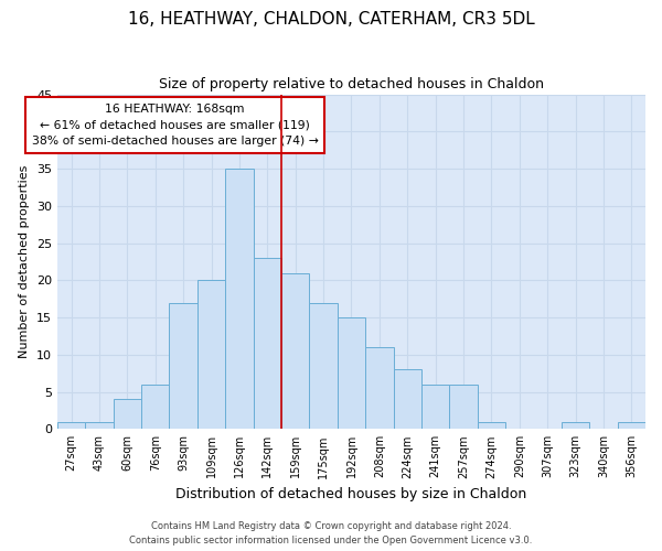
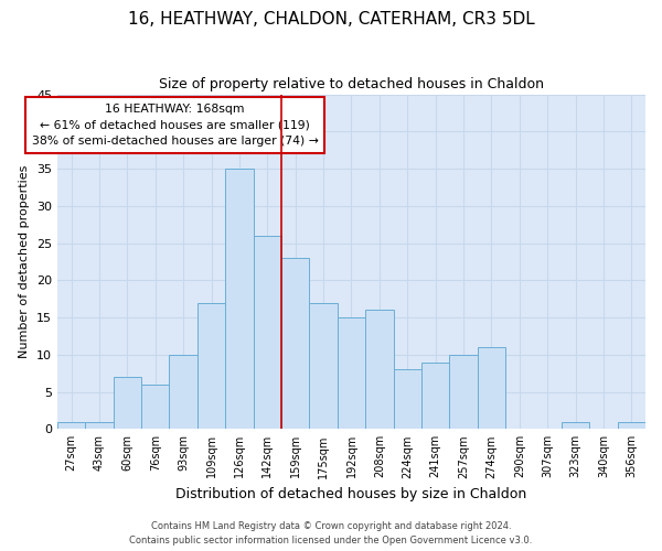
60sqm: 4 -> 7
93sqm: 17 -> 10
109sqm: 20 -> 17
142sqm: 23 -> 26
159sqm: 21 -> 23
208sqm: 11 -> 16
241sqm: 6 -> 9
257sqm: 6 -> 10
274sqm: 1 -> 11
